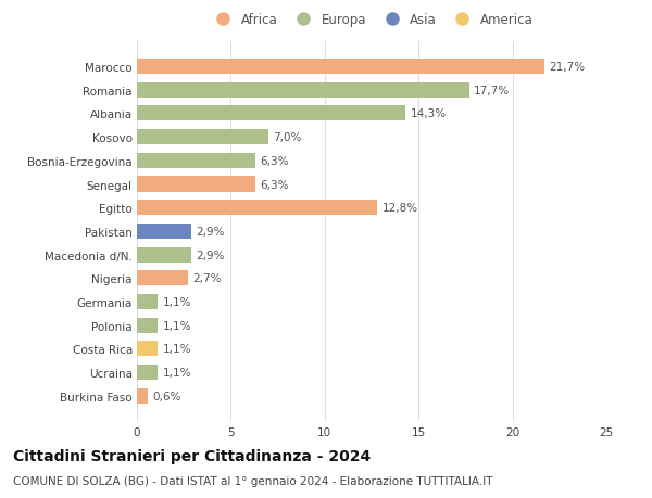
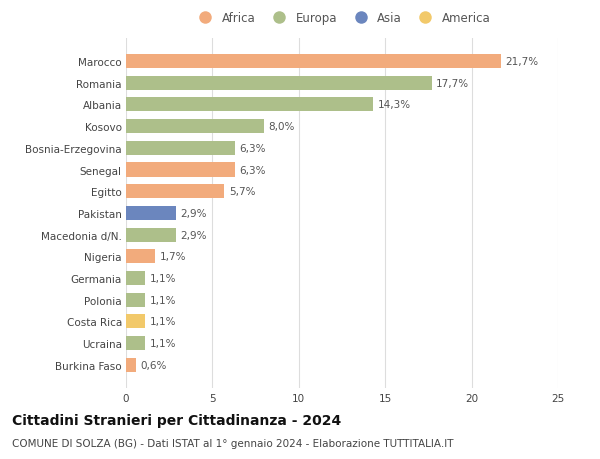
Kosovo: 7,0% -> 8,0%
Egitto: 12,8% -> 5,7%
Nigeria: 2,7% -> 1,7%
